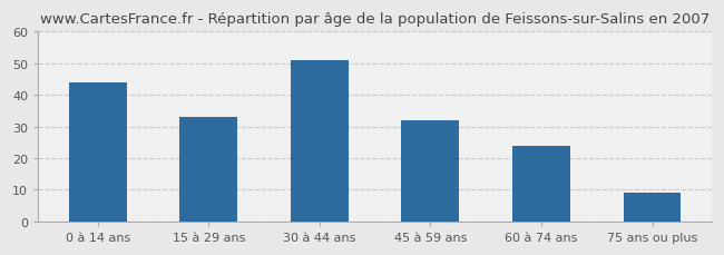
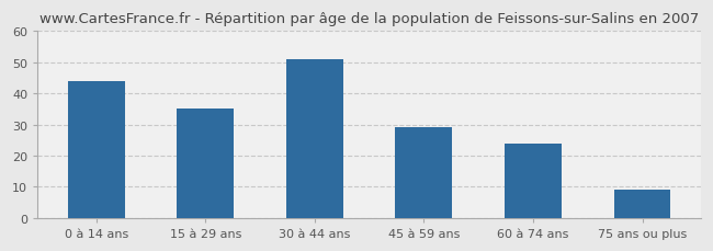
15 à 29 ans: 33 -> 35
45 à 59 ans: 32 -> 29
